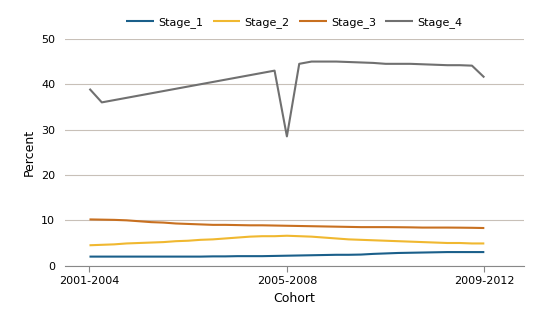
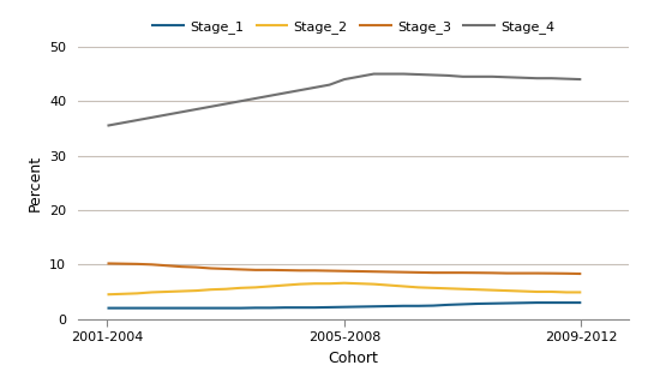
Stage_4/2001-2004: 39.0 -> 35.5
Stage_4/2005-2008: 28.5 -> 44.0
Stage_4/2009-2012: 41.5 -> 44.0
